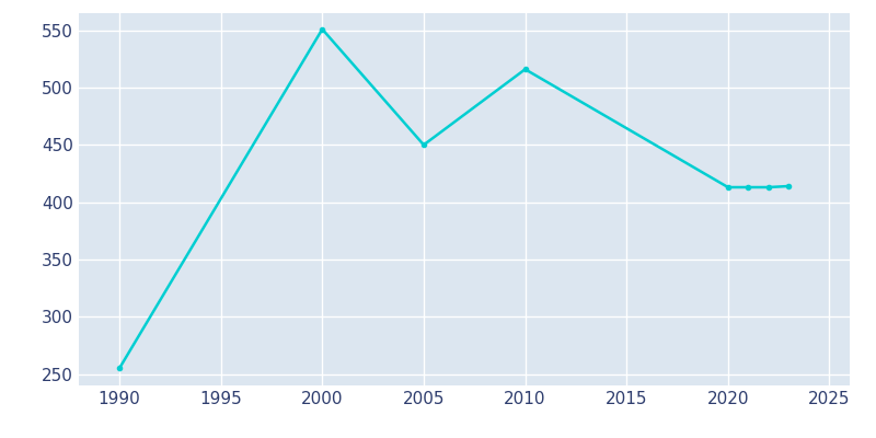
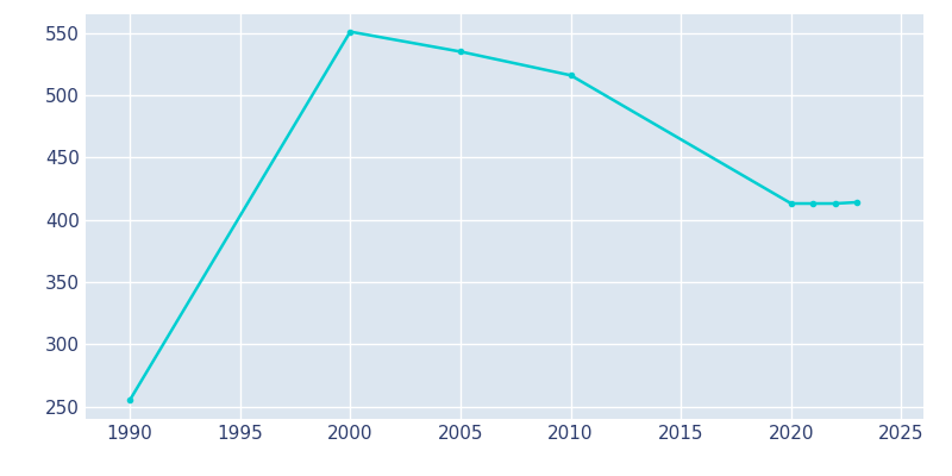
2005: 450 -> 535
